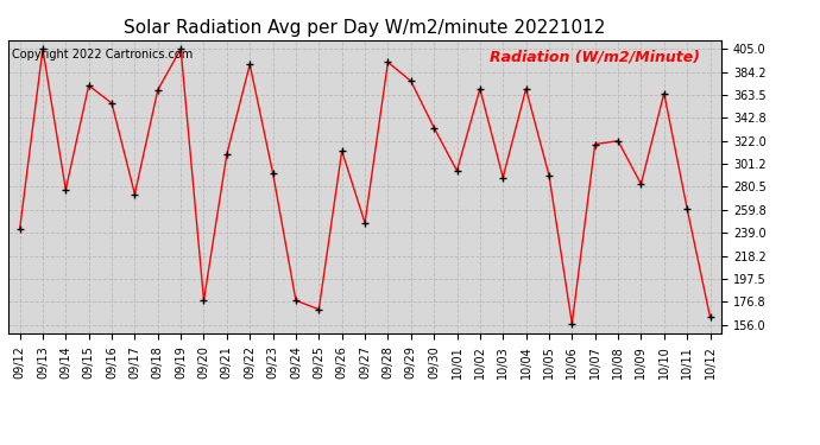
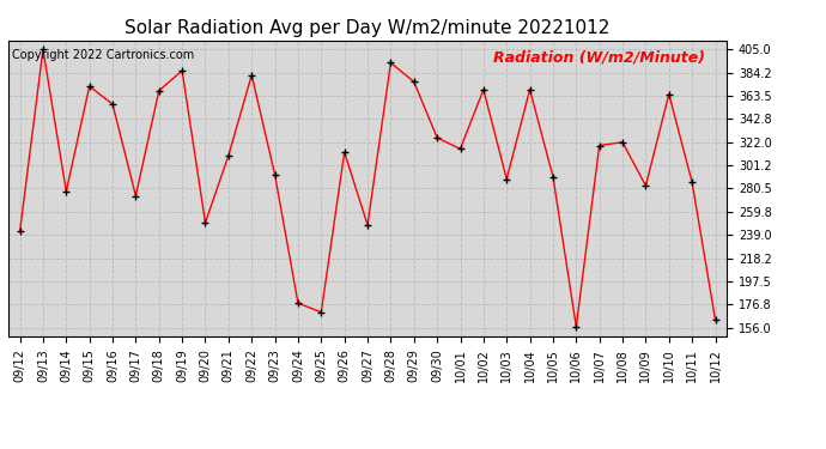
09/19: 405 -> 386
09/20: 178 -> 250
09/22: 391 -> 382
09/30: 334 -> 326
10/01: 295 -> 316
10/11: 261 -> 286
